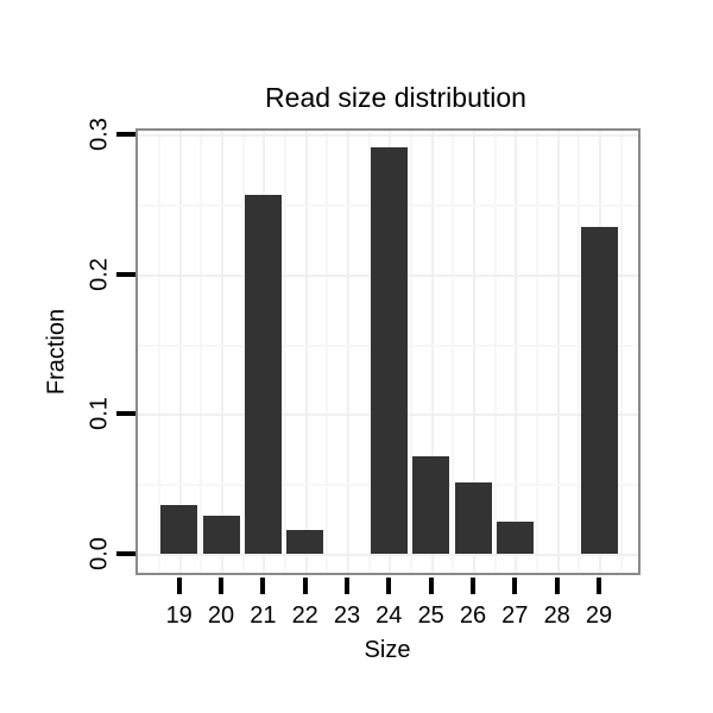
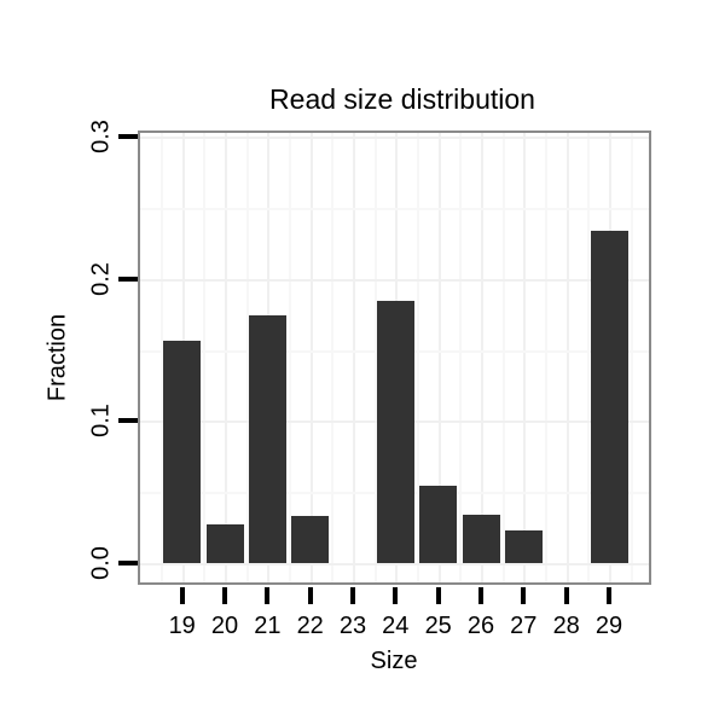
19: 0.035 -> 0.156
21: 0.257 -> 0.174
22: 0.017 -> 0.033
24: 0.291 -> 0.184
25: 0.070 -> 0.054
26: 0.051 -> 0.034
